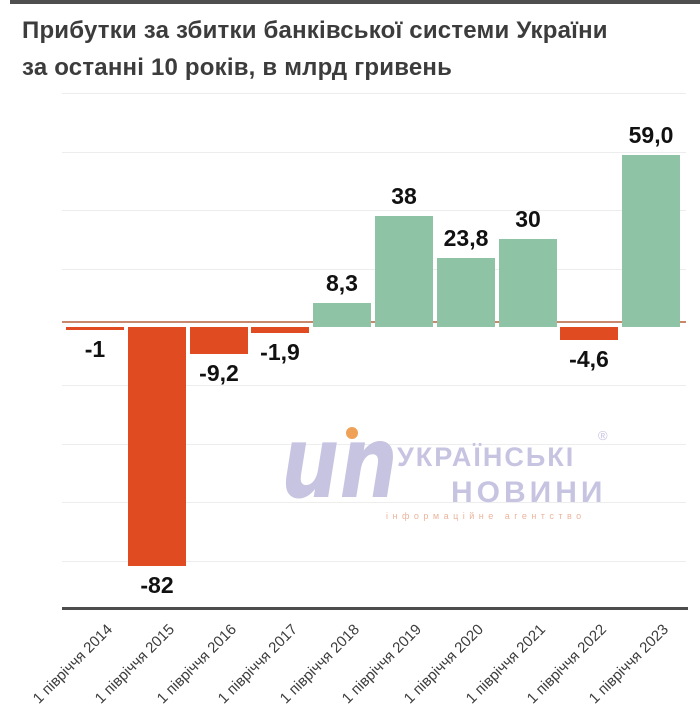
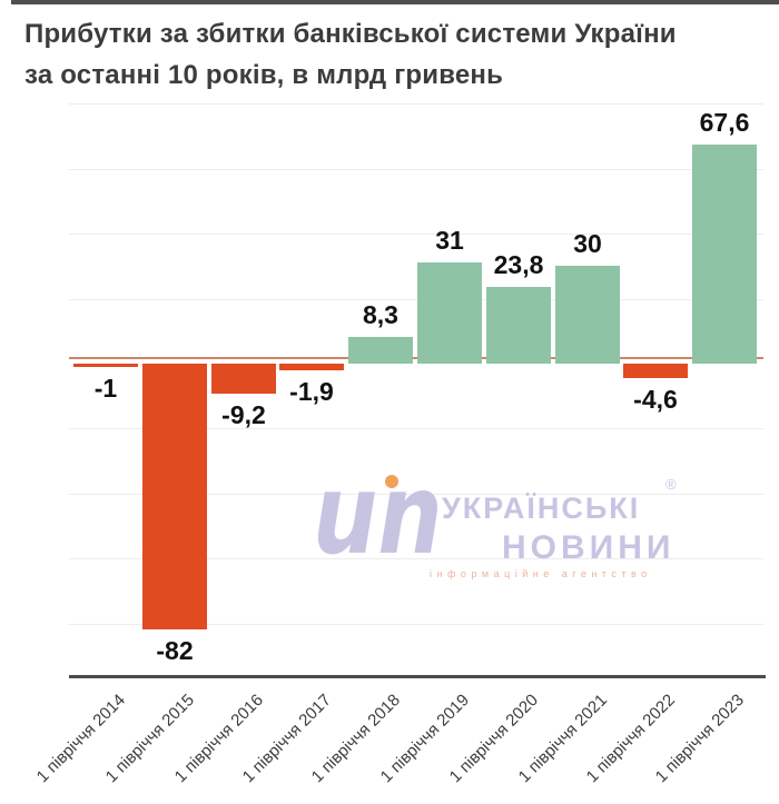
1 півріччя 2019: 38 -> 31
1 півріччя 2023: 59,0 -> 67,6
